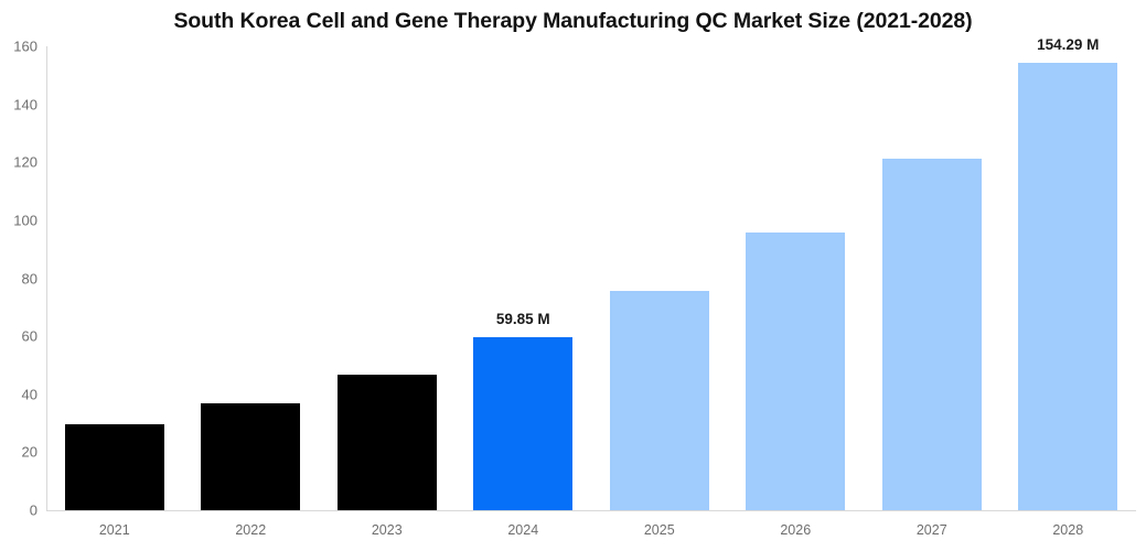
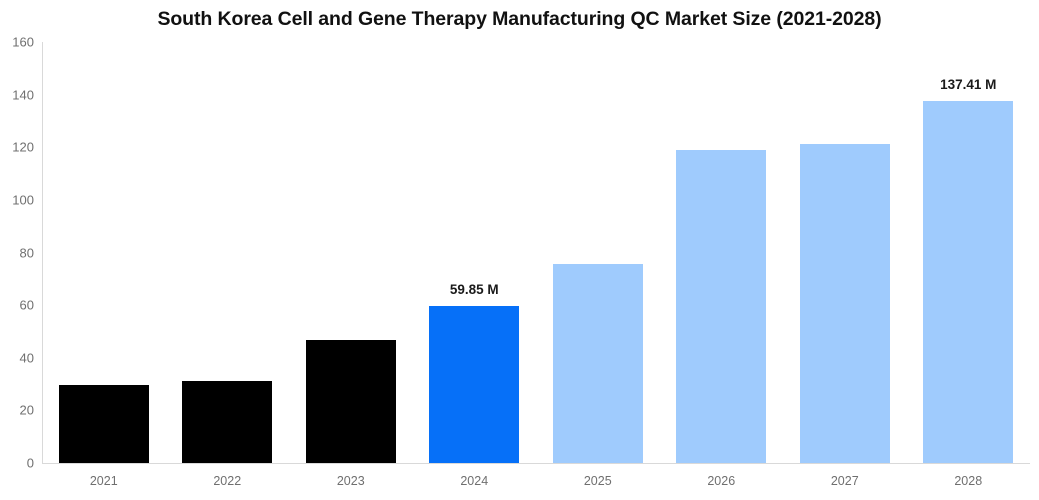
2022: 37 -> 31
2026: 96 -> 119
2028: 154.29 -> 137.41
